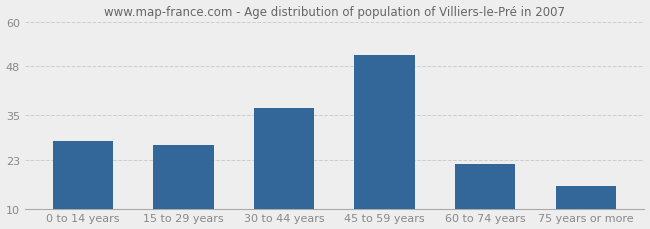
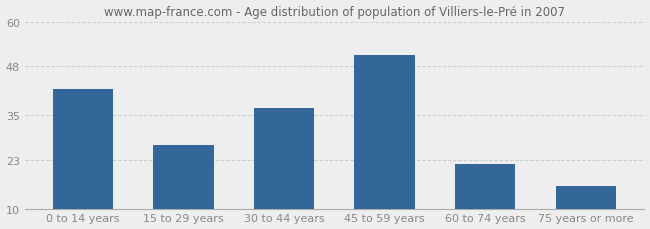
0 to 14 years: 28 -> 42
